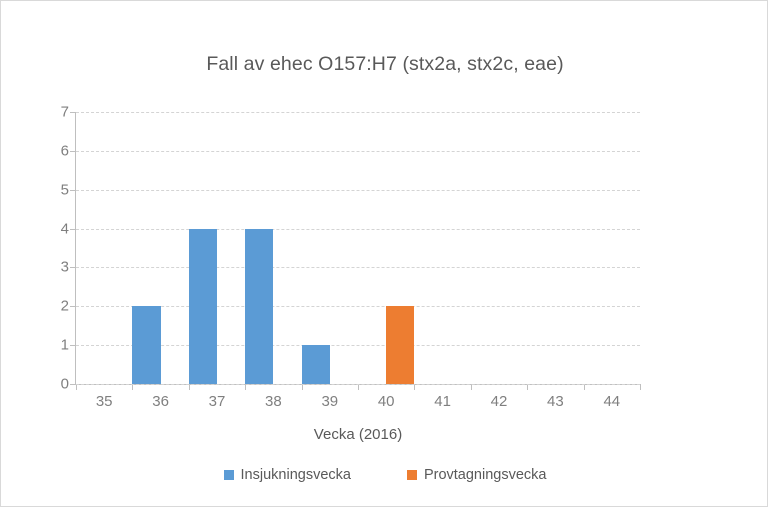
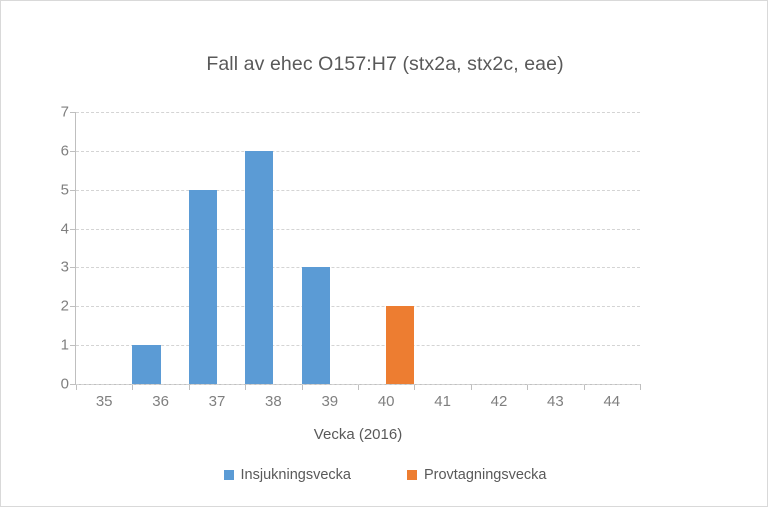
Insjukningsvecka/36: 2 -> 1
Insjukningsvecka/37: 4 -> 5
Insjukningsvecka/38: 4 -> 6
Insjukningsvecka/39: 1 -> 3
